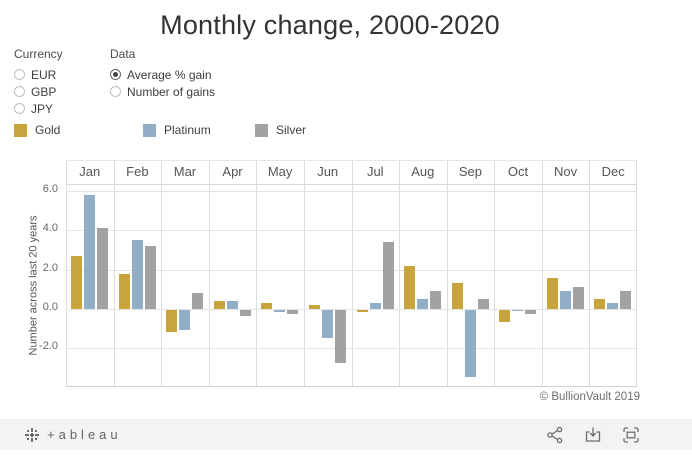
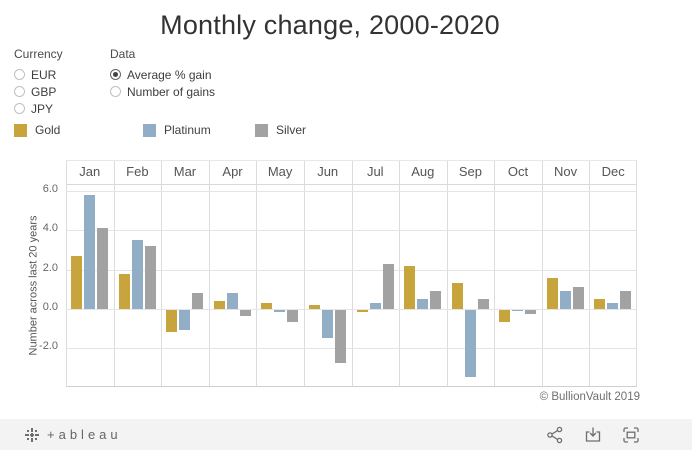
Platinum/Apr: 0.4 -> 0.8
Silver/May: -0.2 -> -0.6
Silver/Jul: 3.4 -> 2.3
